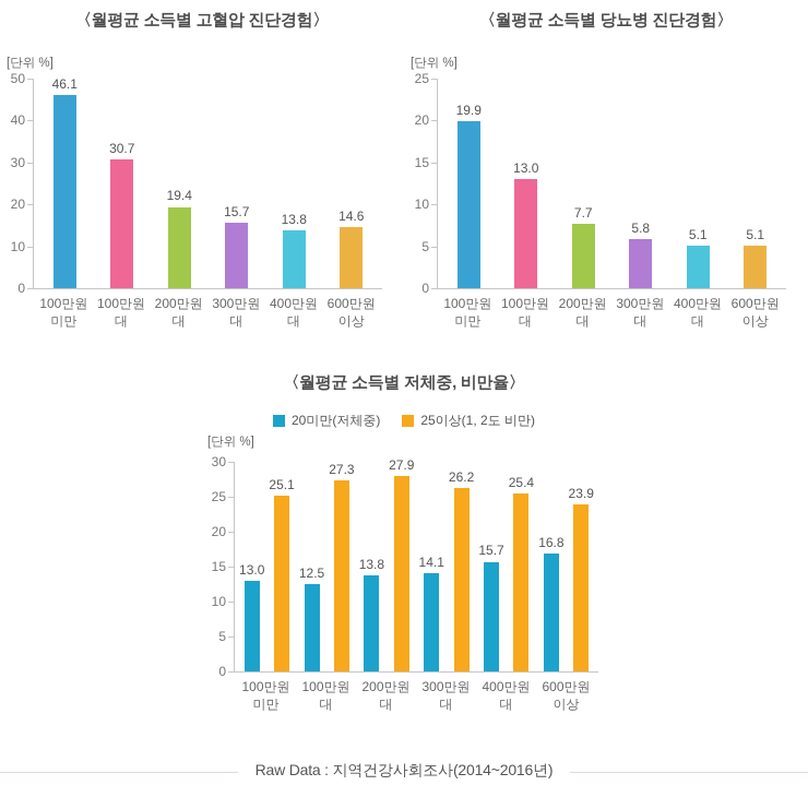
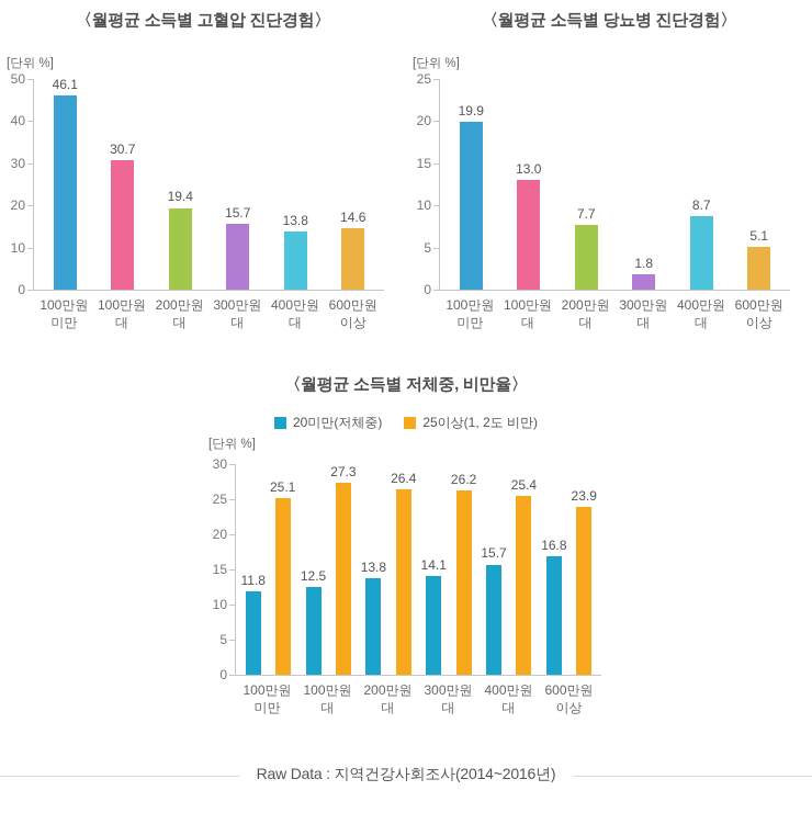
〈월평균 소득별 당뇨병 진단경험〉/300만원대: 5.8 -> 1.8
〈월평균 소득별 당뇨병 진단경험〉/400만원대: 5.1 -> 8.7
〈월평균 소득별 저체중, 비만율〉/20미만(저체중)/100만원 미만: 13.0 -> 11.8
〈월평균 소득별 저체중, 비만율〉/25이상(1, 2도 비만)/200만원대: 27.9 -> 26.4
